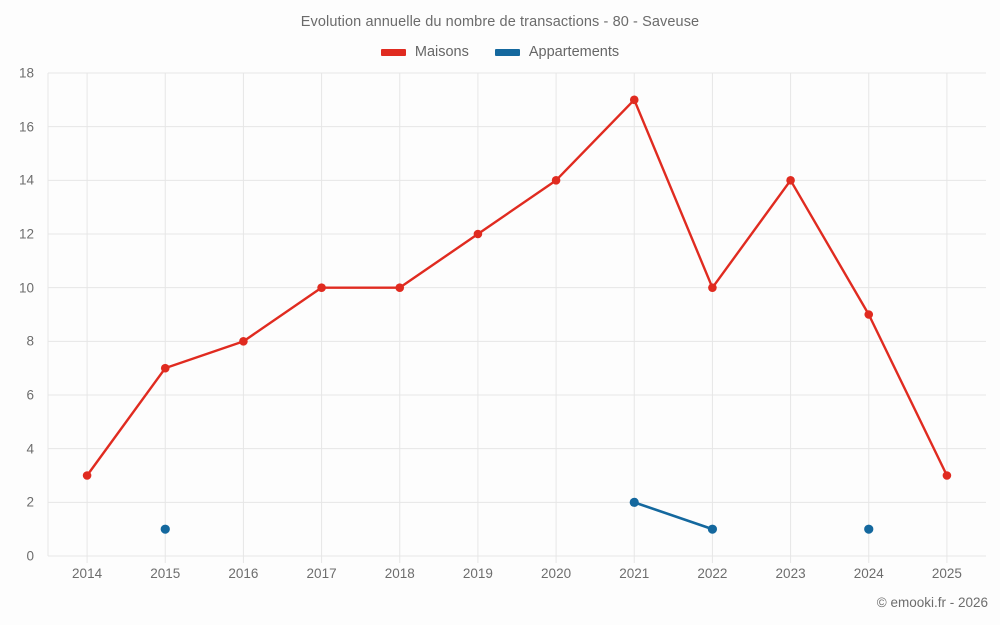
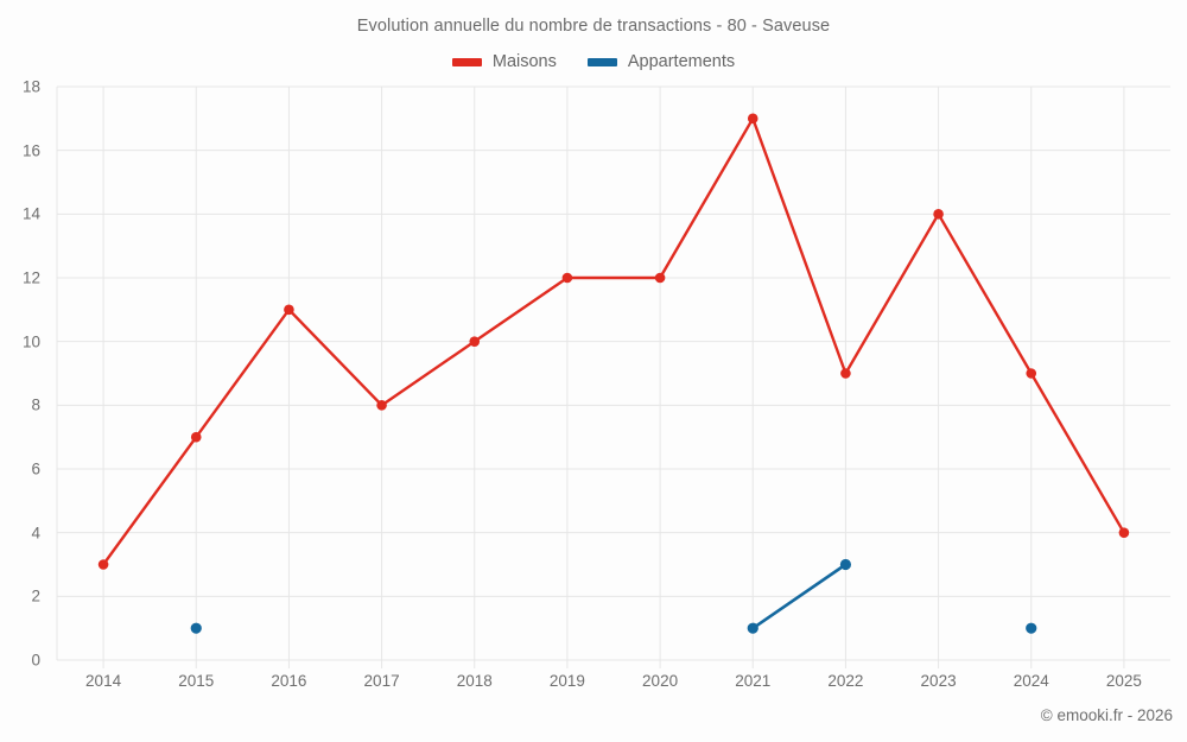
Maisons/2016: 8 -> 11
Maisons/2017: 10 -> 8
Maisons/2020: 14 -> 12
Appartements/2021: 2 -> 1
Maisons/2022: 10 -> 9
Appartements/2022: 1 -> 3
Maisons/2025: 3 -> 4
